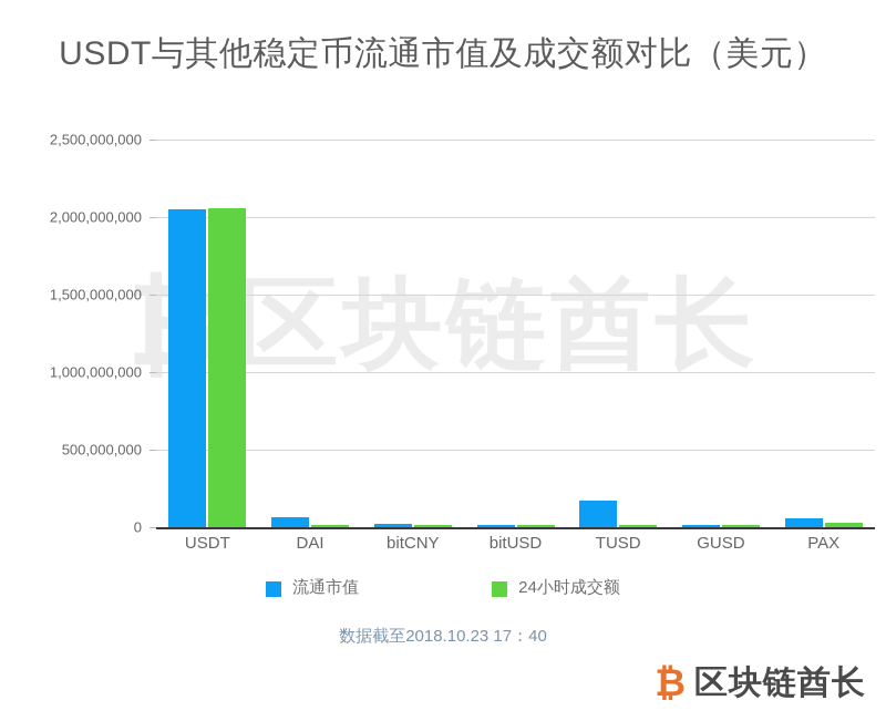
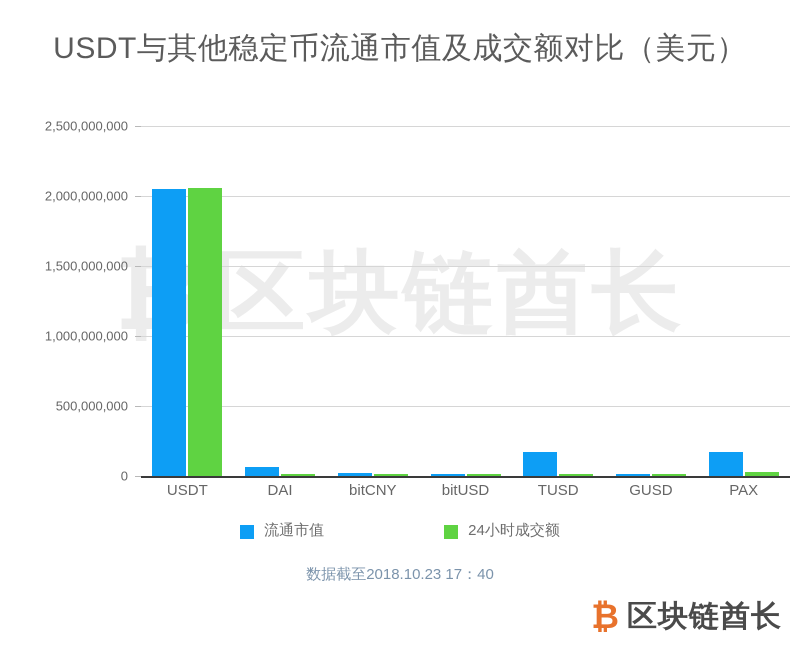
流通市值/PAX: 60000000 -> 170000000
